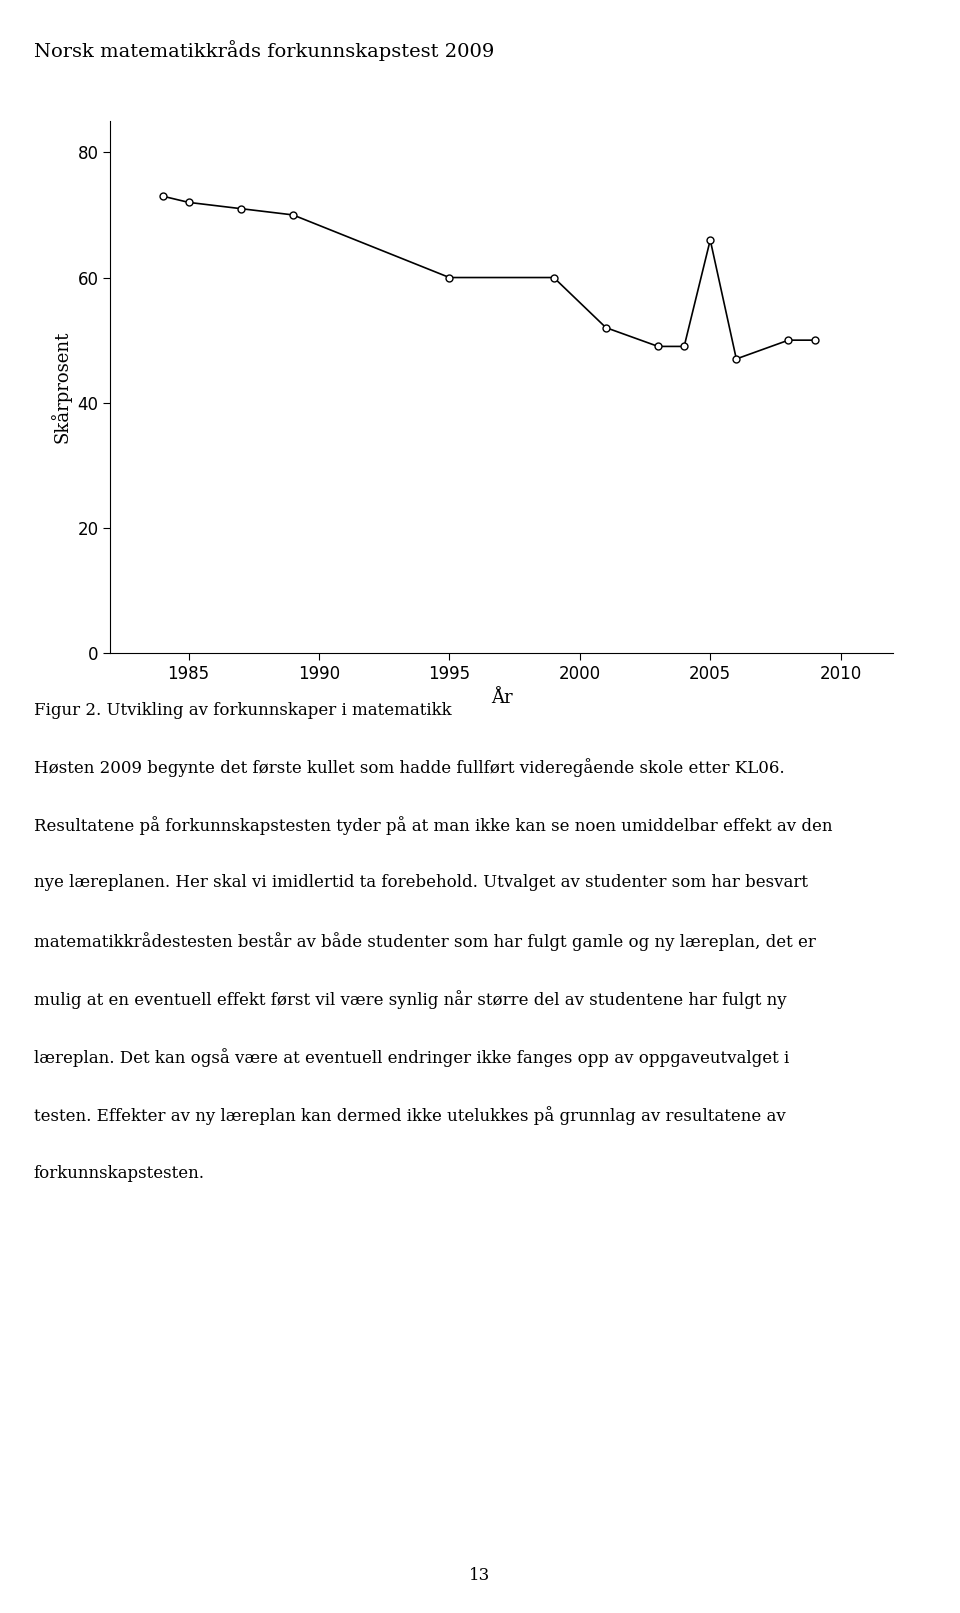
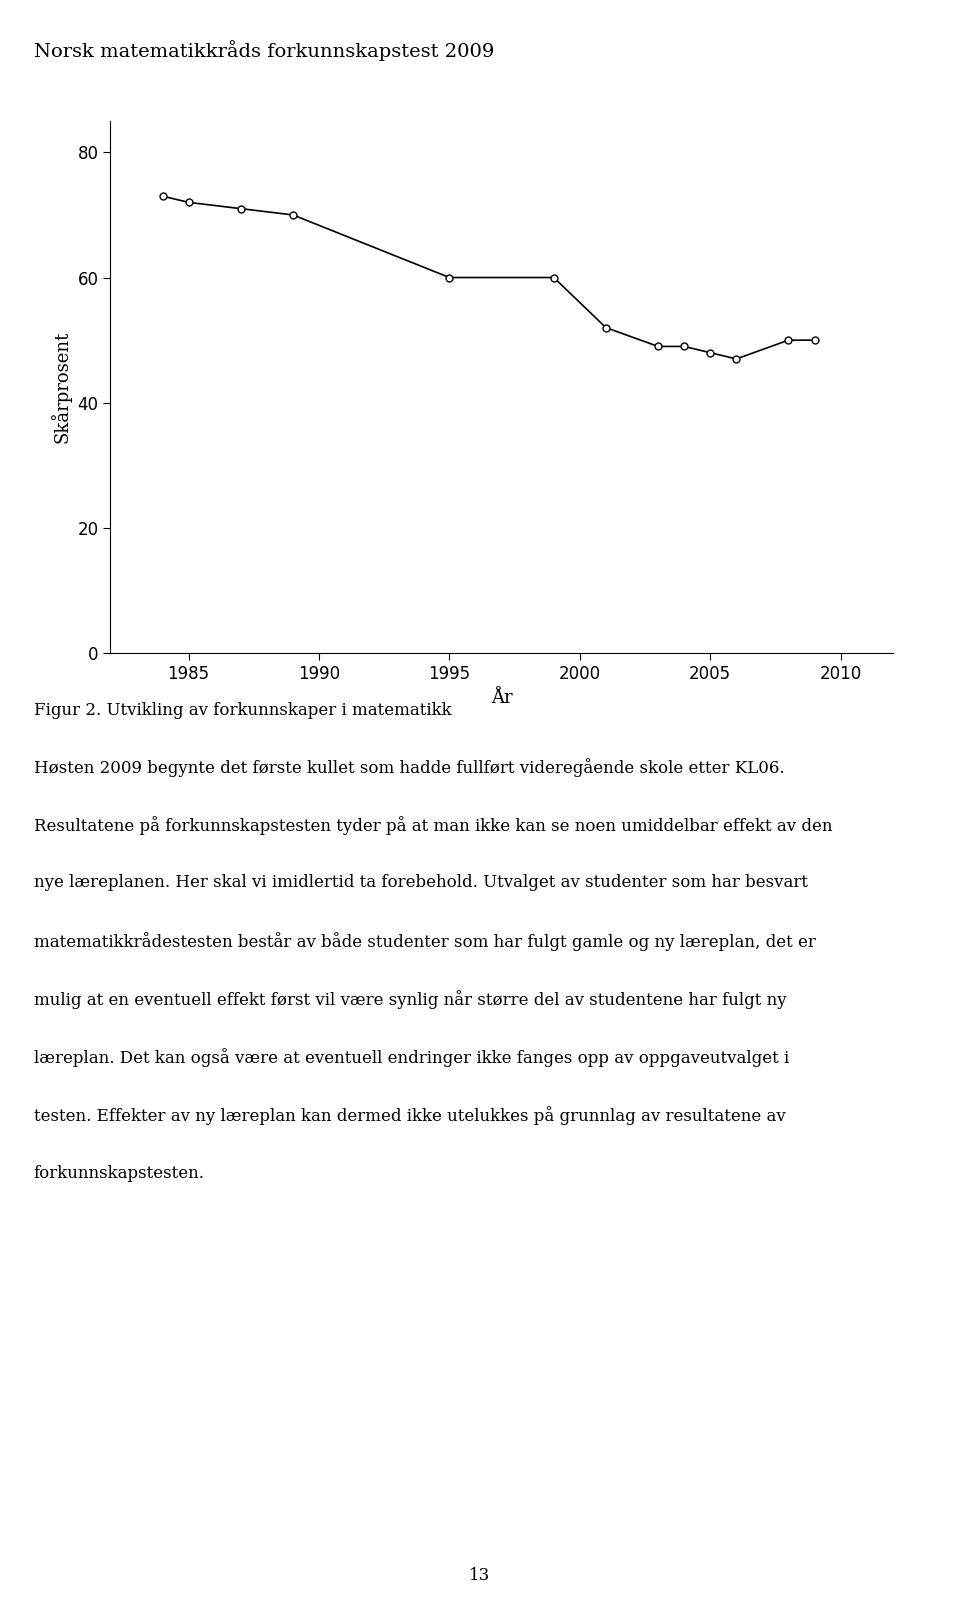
2005: 66 -> 48
